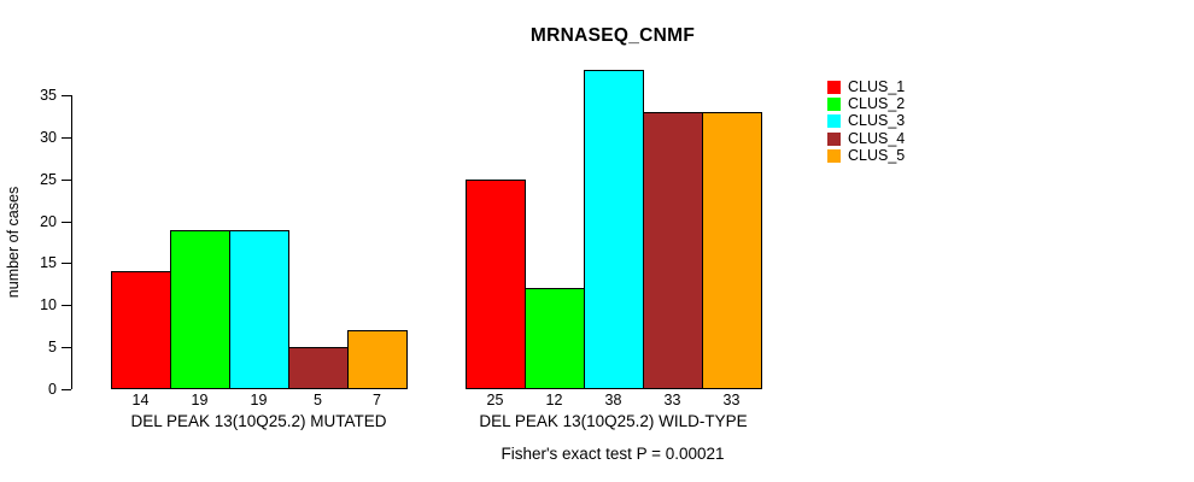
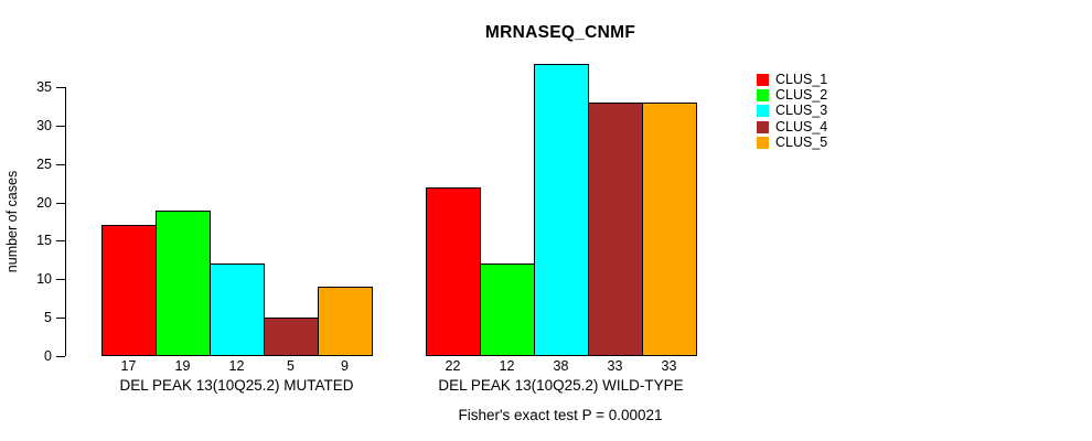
CLUS_1/DEL PEAK 13(10Q25.2) MUTATED: 14 -> 17
CLUS_3/DEL PEAK 13(10Q25.2) MUTATED: 19 -> 12
CLUS_5/DEL PEAK 13(10Q25.2) MUTATED: 7 -> 9
CLUS_1/DEL PEAK 13(10Q25.2) WILD-TYPE: 25 -> 22
